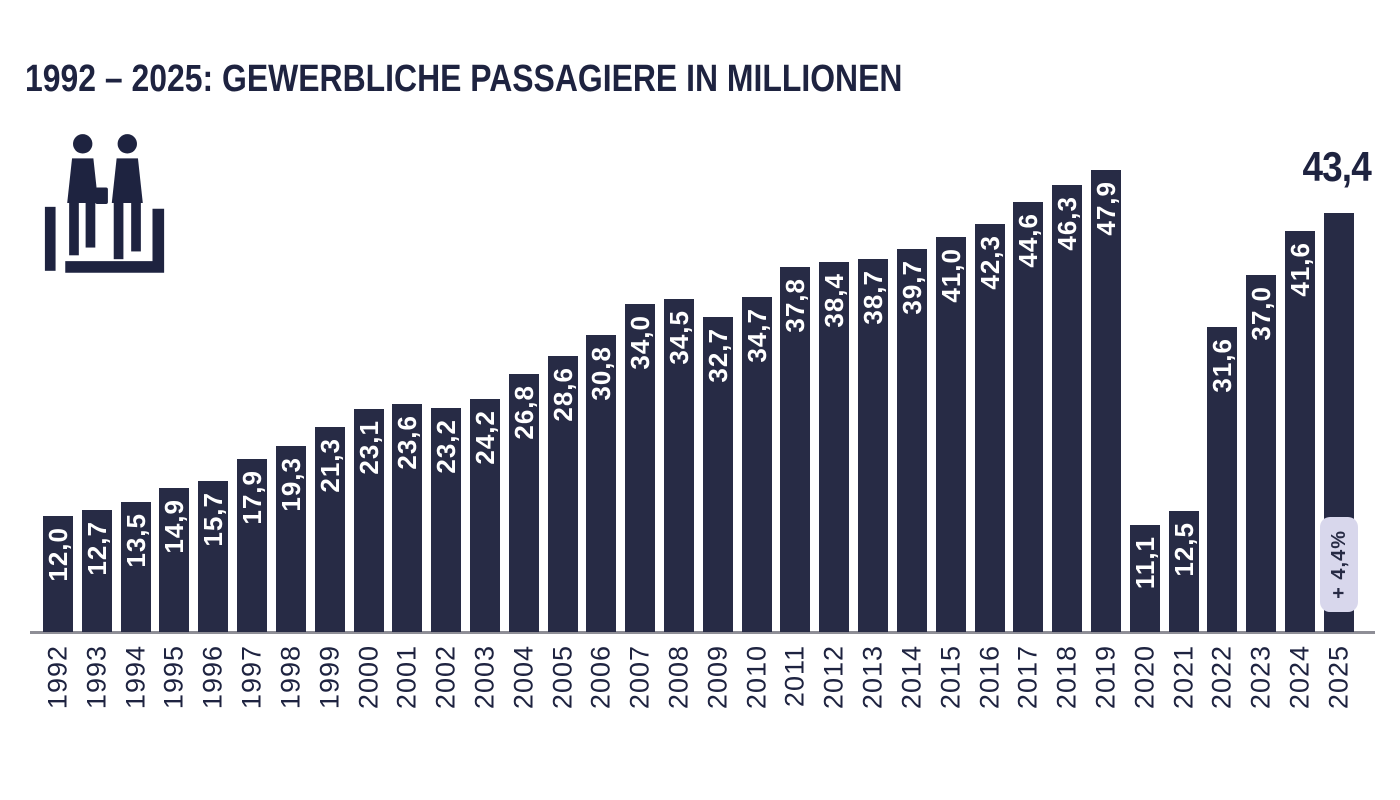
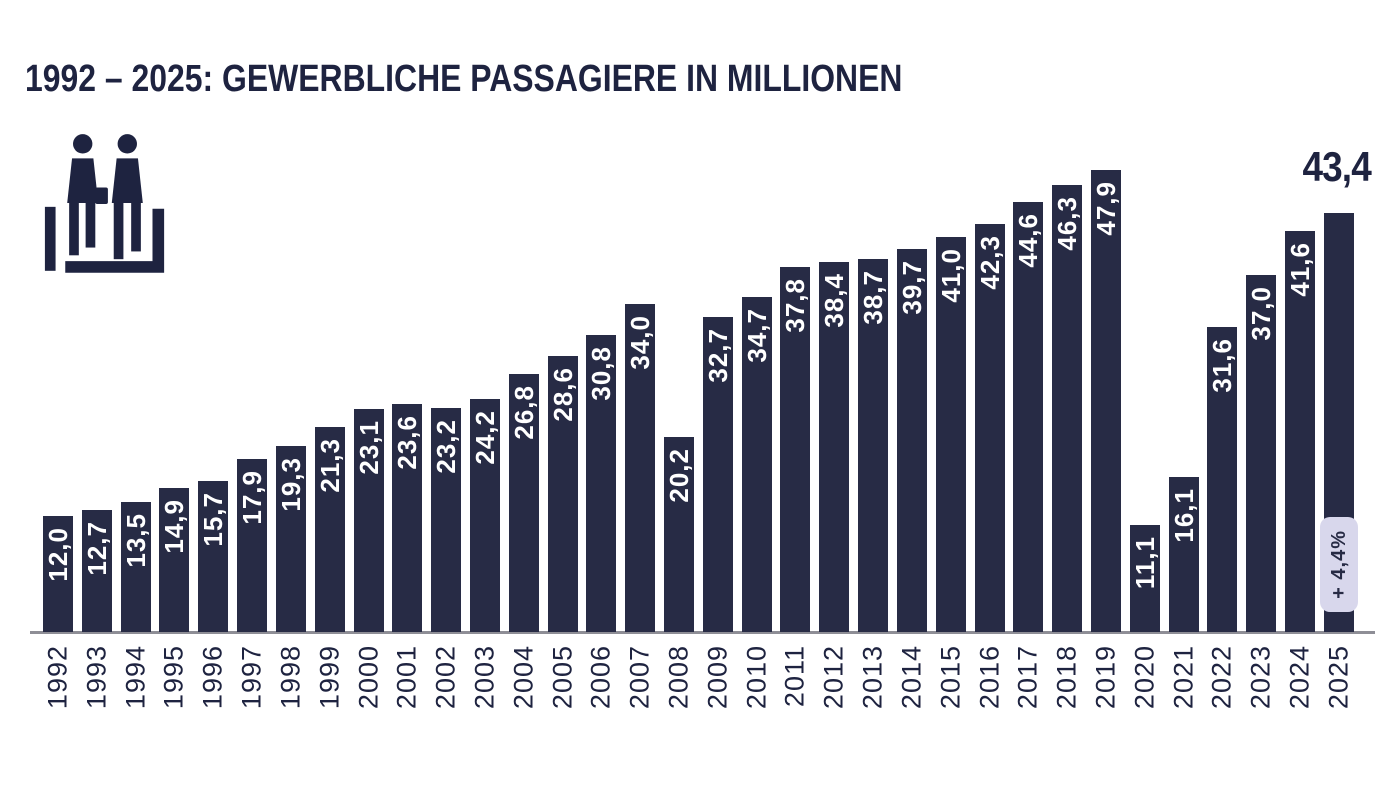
2008: 34,5 -> 20,2
2021: 12,5 -> 16,1
